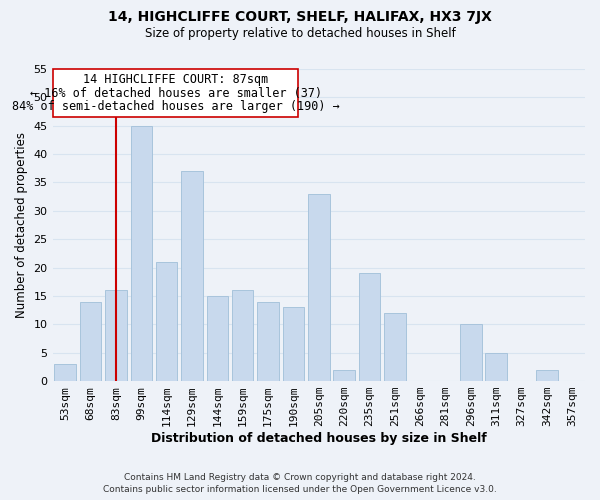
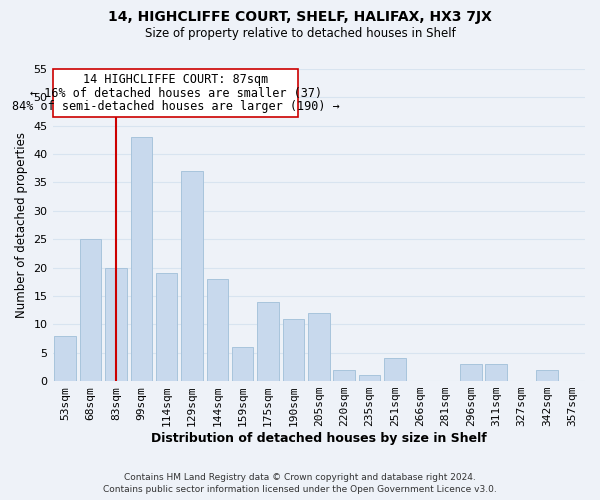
53sqm: 3 -> 8
68sqm: 14 -> 25
83sqm: 16 -> 20
99sqm: 45 -> 43
114sqm: 21 -> 19
144sqm: 15 -> 18
159sqm: 16 -> 6
190sqm: 13 -> 11
205sqm: 33 -> 12
235sqm: 19 -> 1
251sqm: 12 -> 4
296sqm: 10 -> 3
311sqm: 5 -> 3
